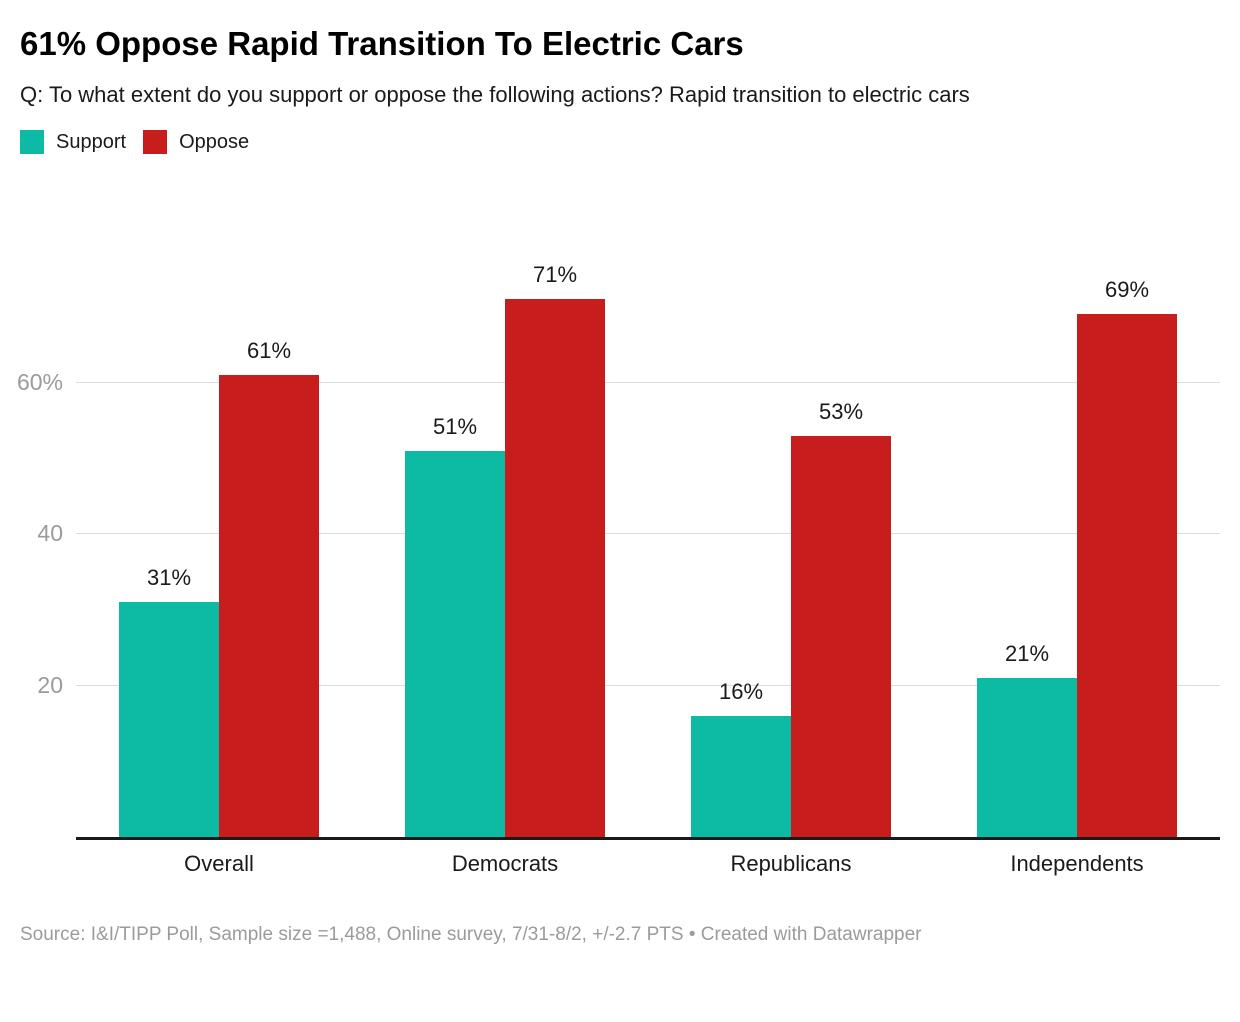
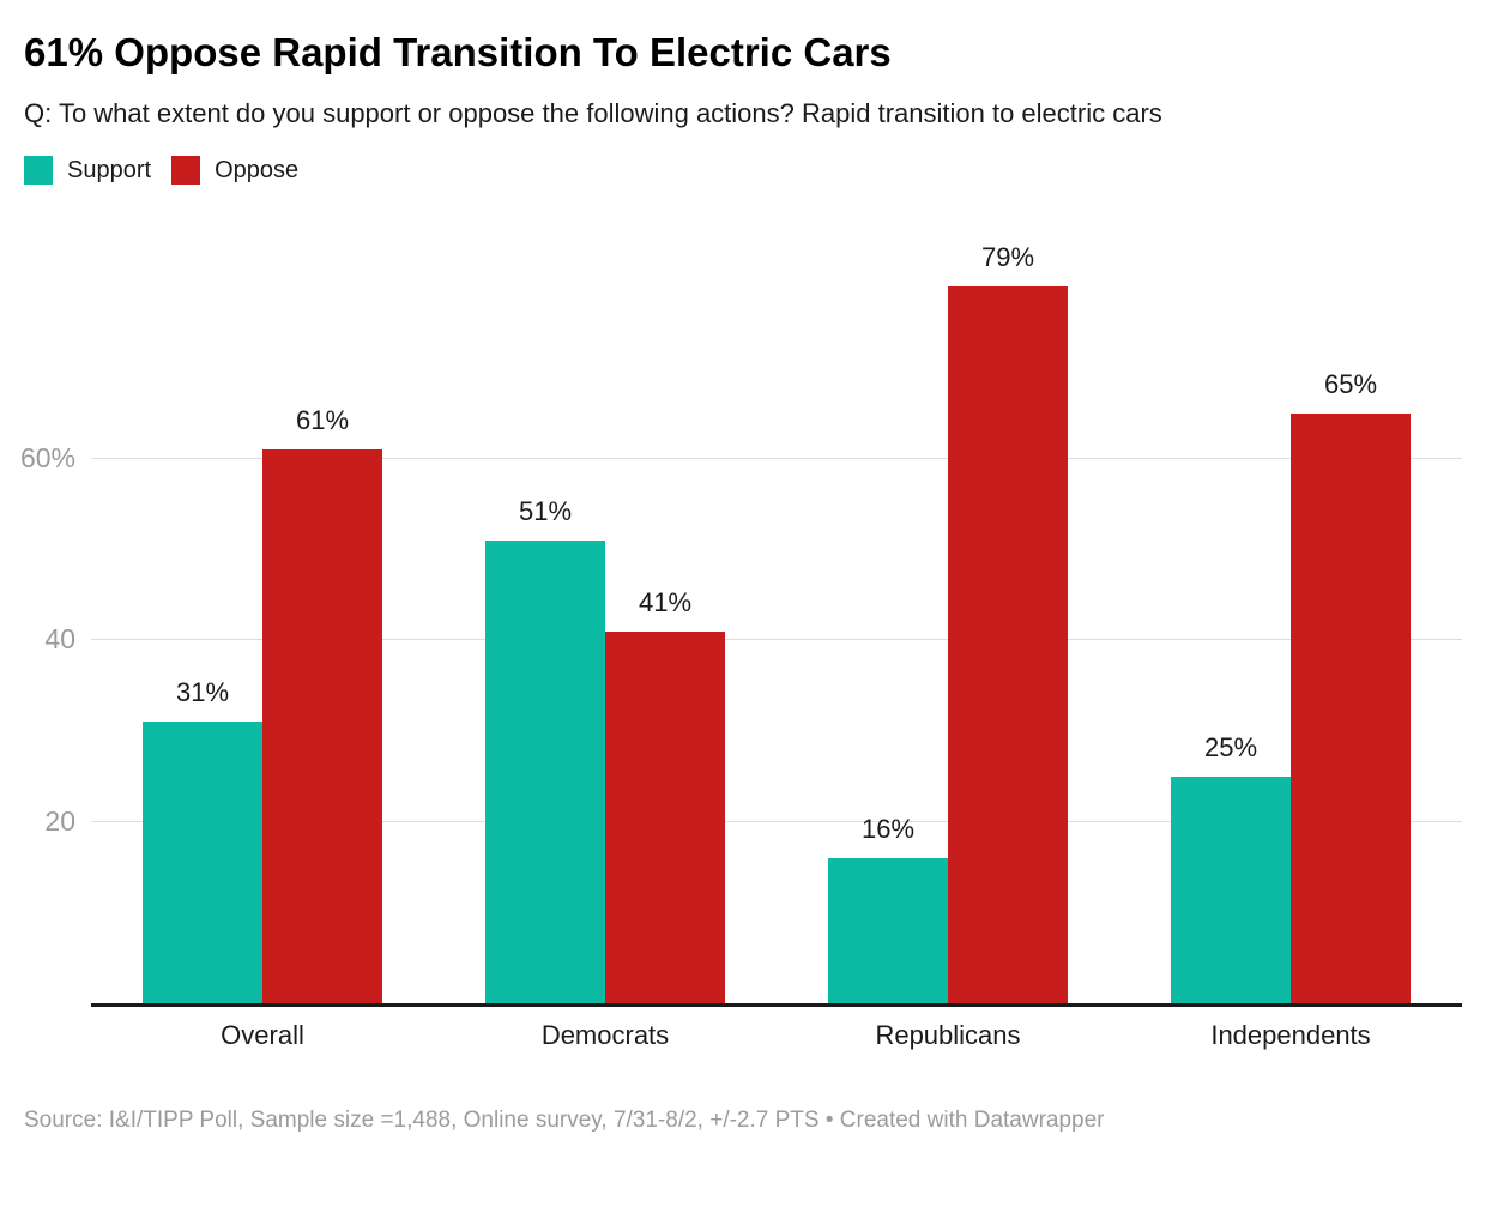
Oppose/Democrats: 71% -> 41%
Oppose/Republicans: 53% -> 79%
Support/Independents: 21% -> 25%
Oppose/Independents: 69% -> 65%
